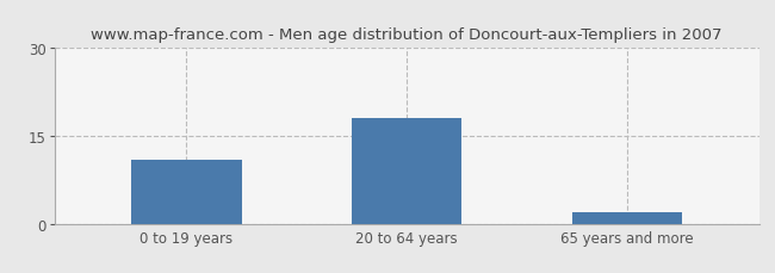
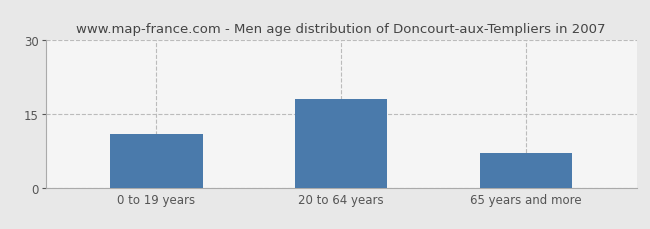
65 years and more: 2 -> 7
